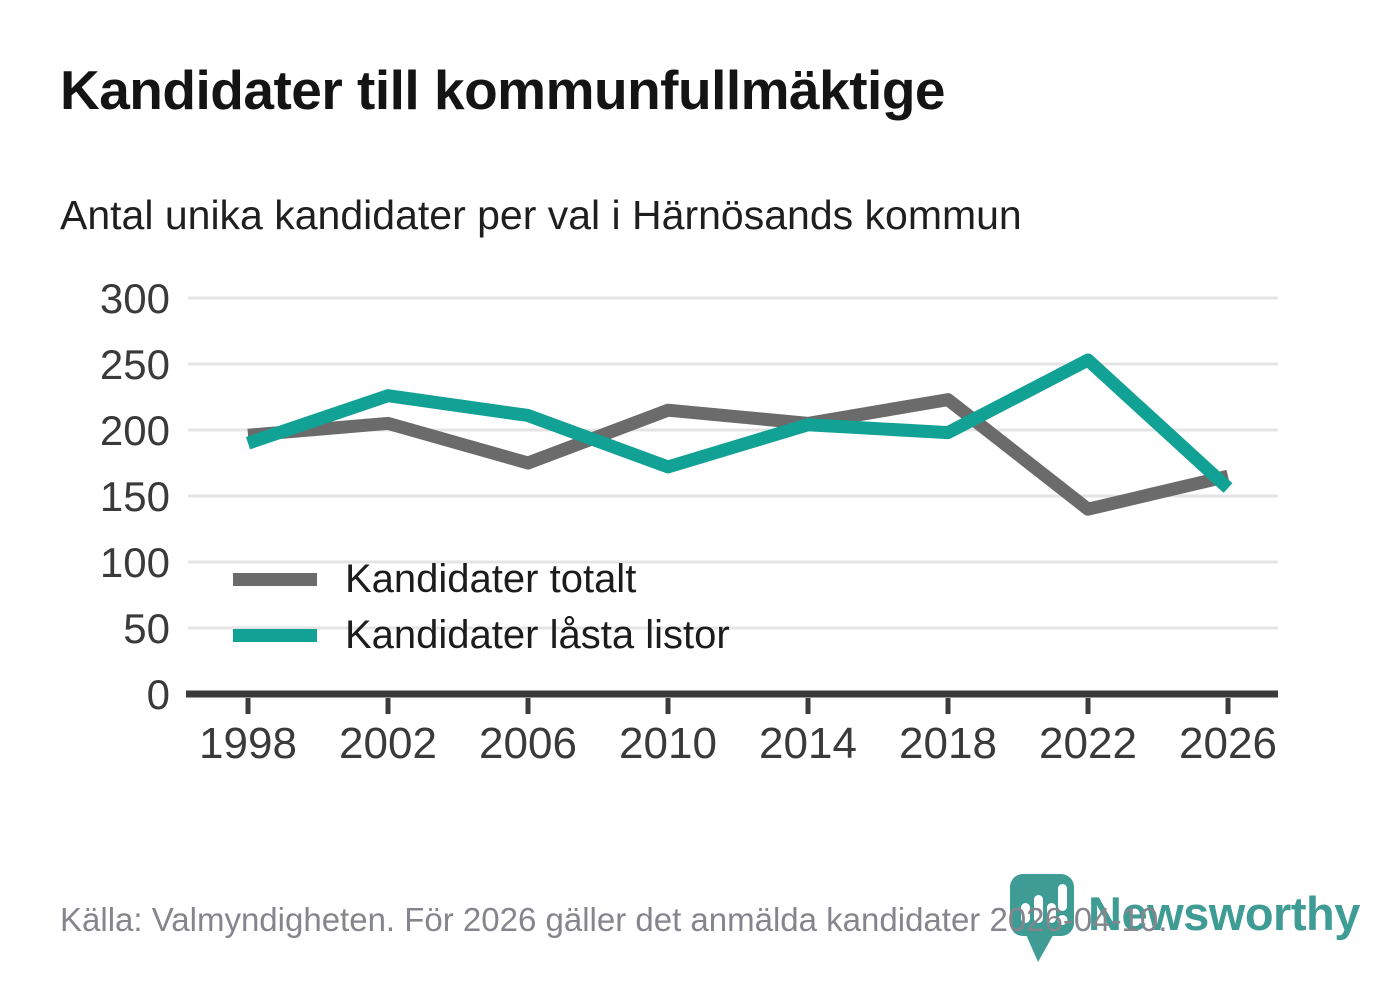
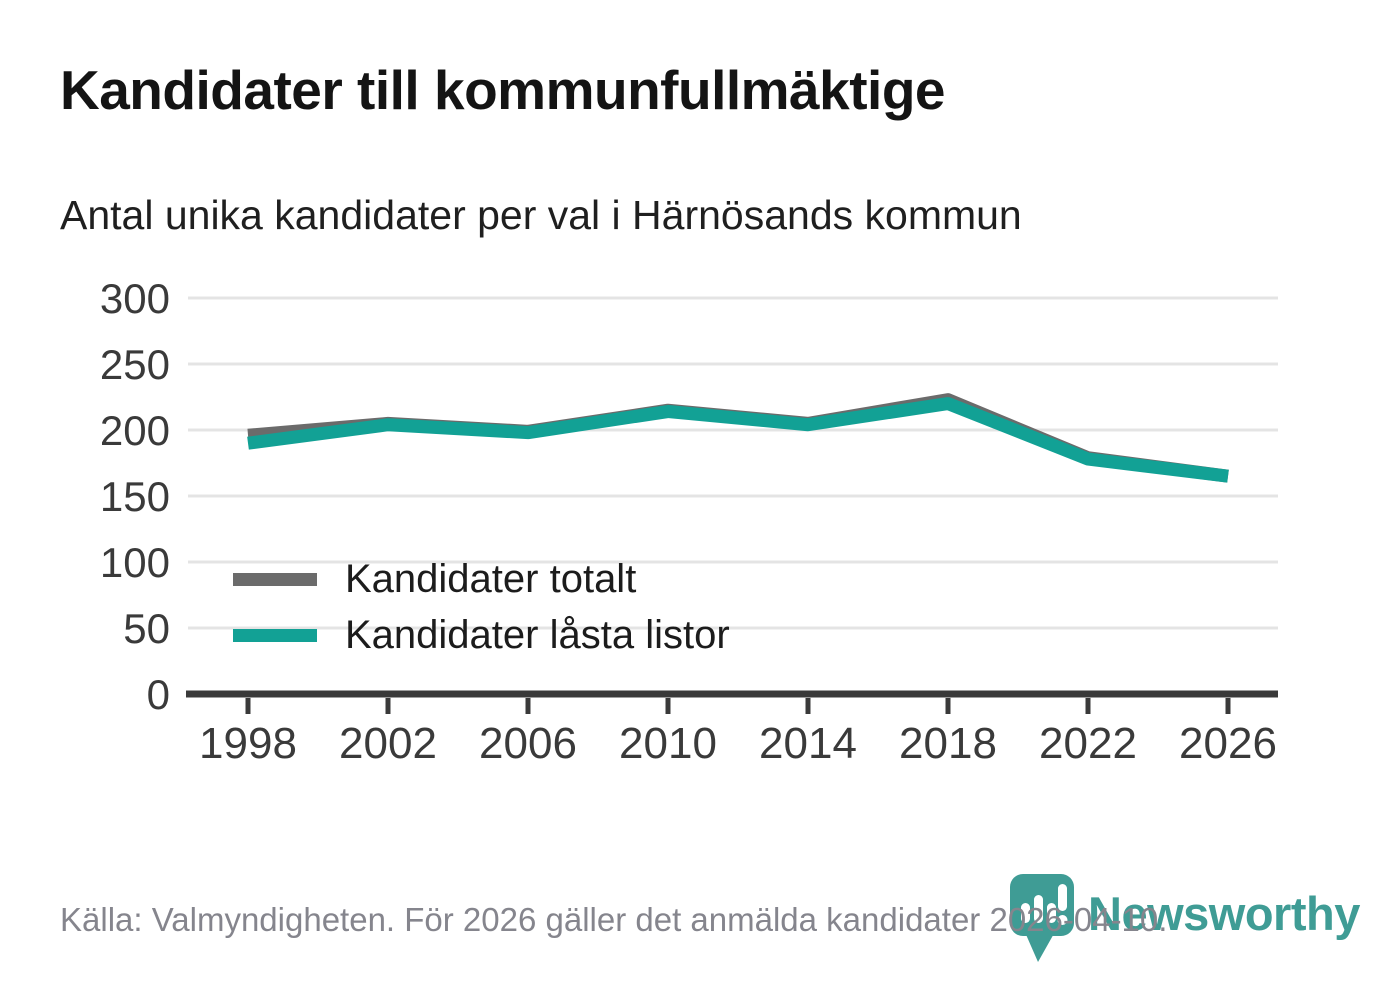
Kandidater låsta listor/2002: 226 -> 204
Kandidater totalt/2006: 175 -> 199
Kandidater låsta listor/2006: 211 -> 198
Kandidater låsta listor/2010: 172 -> 214
Kandidater låsta listor/2018: 198 -> 220
Kandidater totalt/2022: 140 -> 179
Kandidater låsta listor/2022: 253 -> 178
Kandidater låsta listor/2026: 156 -> 165
